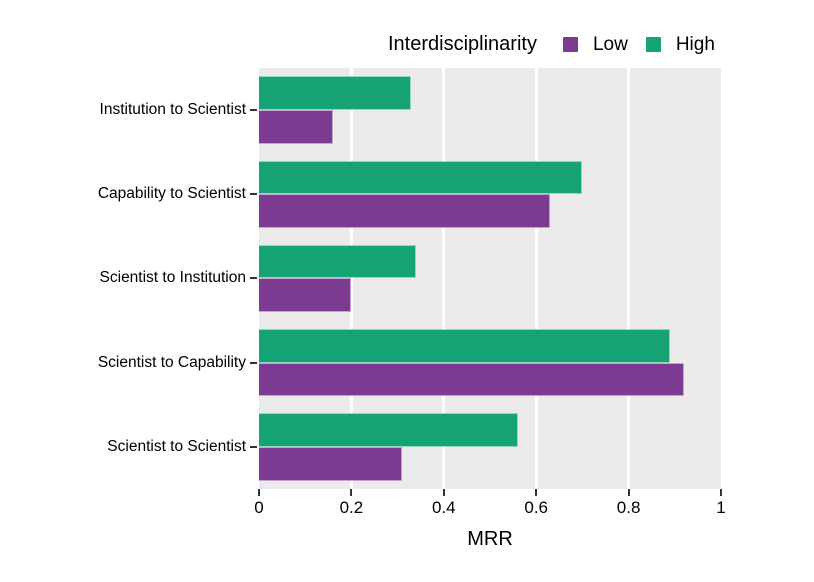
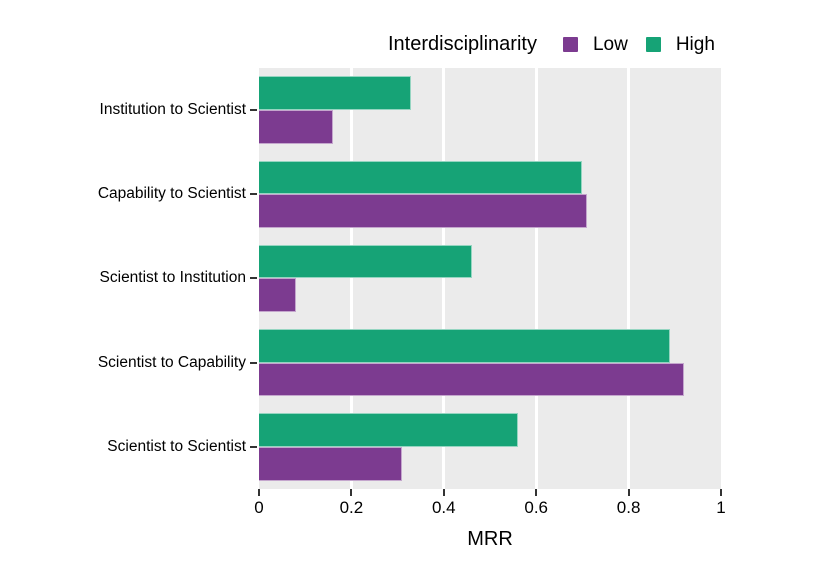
Low/Capability to Scientist: 0.63 -> 0.71
High/Scientist to Institution: 0.34 -> 0.46
Low/Scientist to Institution: 0.20 -> 0.08
